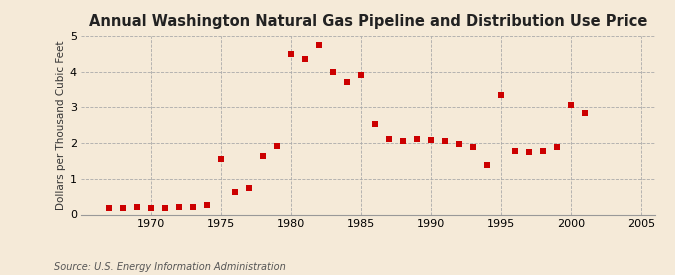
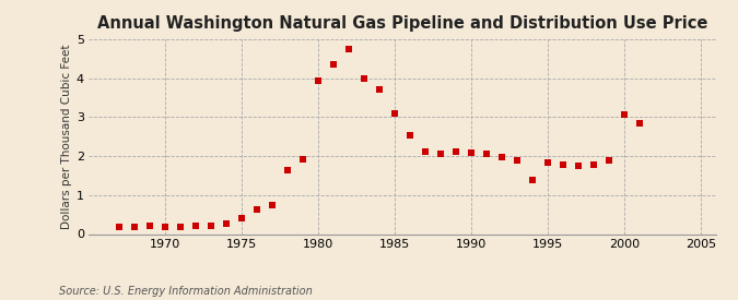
1975: 1.55 -> 0.40
1980: 4.50 -> 3.93
1985: 3.90 -> 3.08
1995: 3.35 -> 1.82
